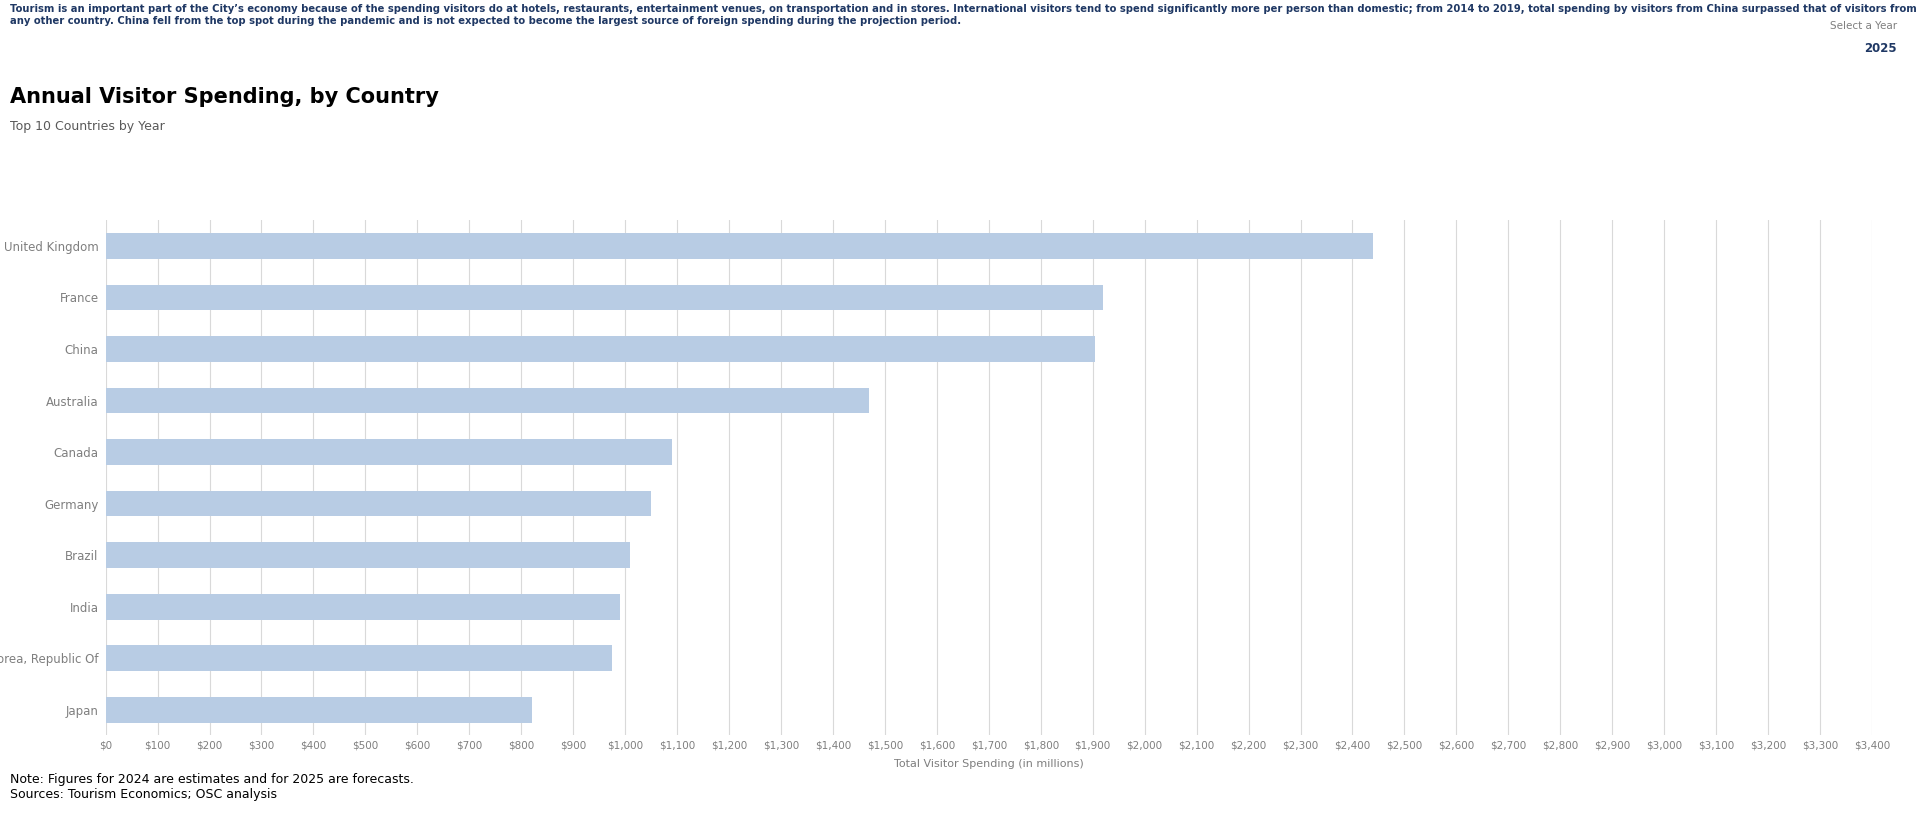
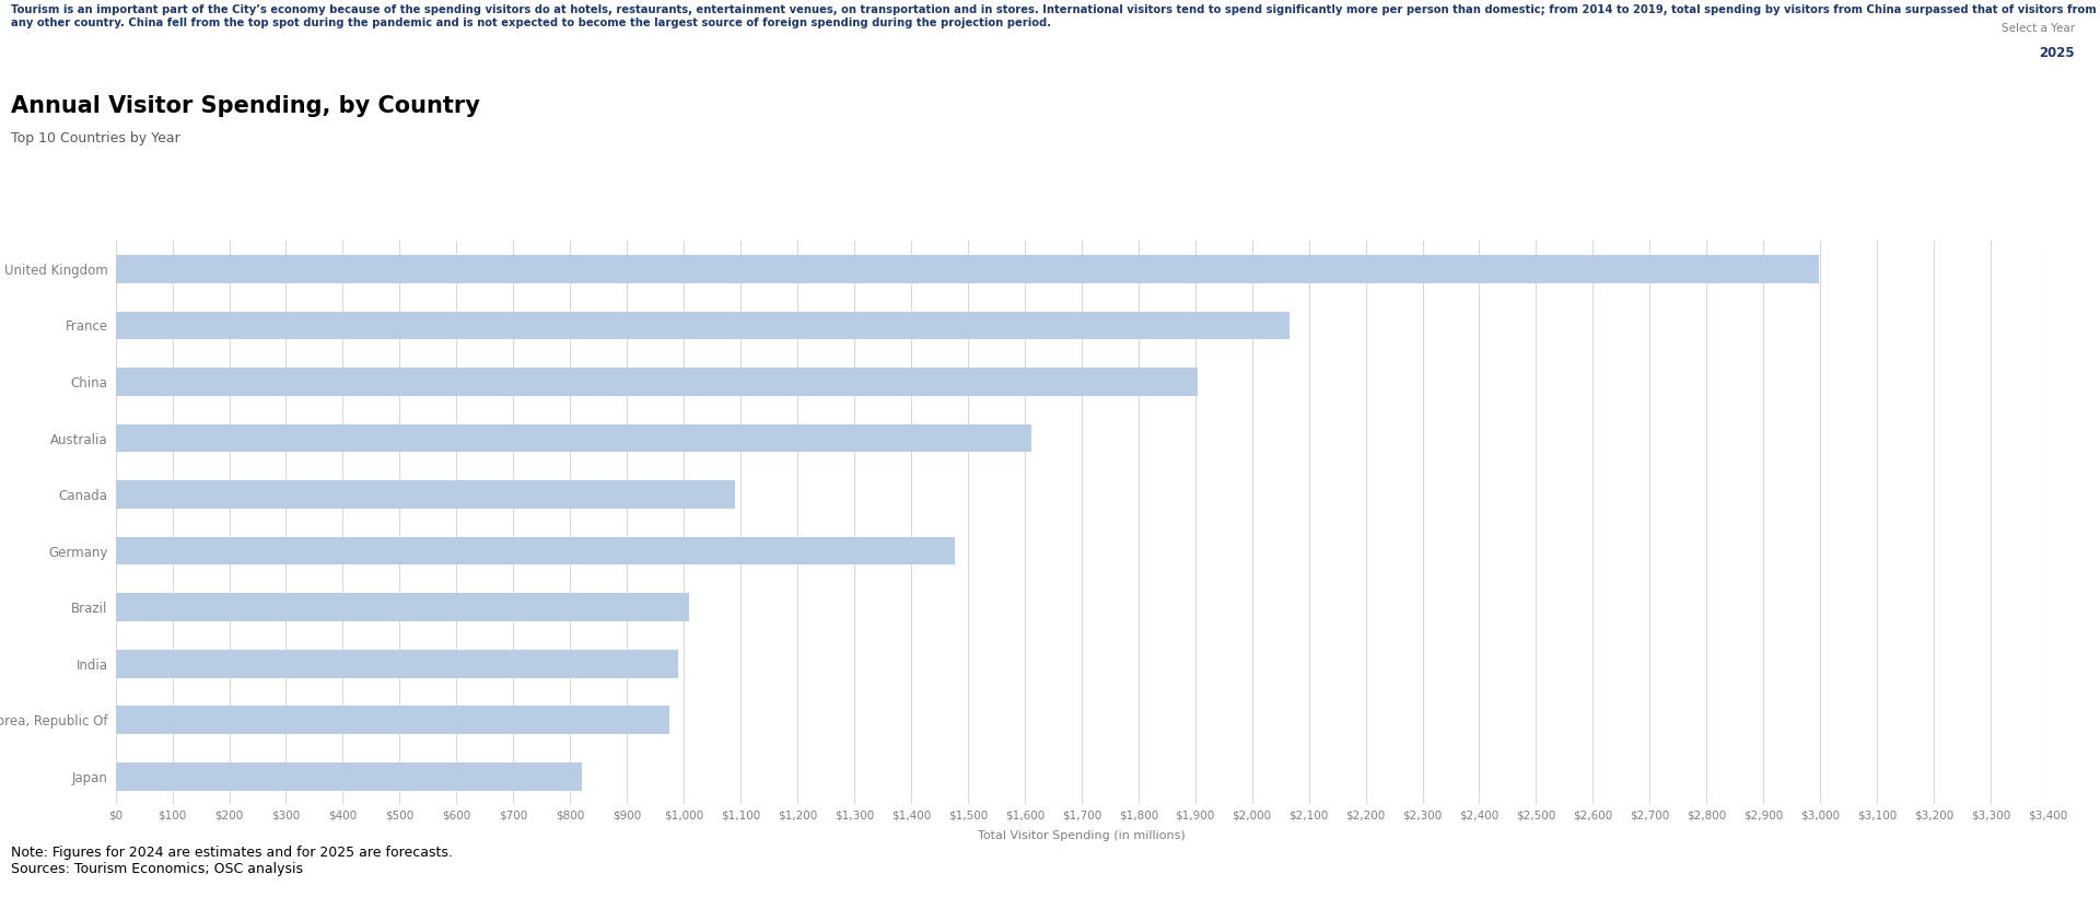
United Kingdom: $2,440 -> $2,998
France: $1,920 -> $2,066
Australia: $1,470 -> $1,612
Germany: $1,050 -> $1,478
